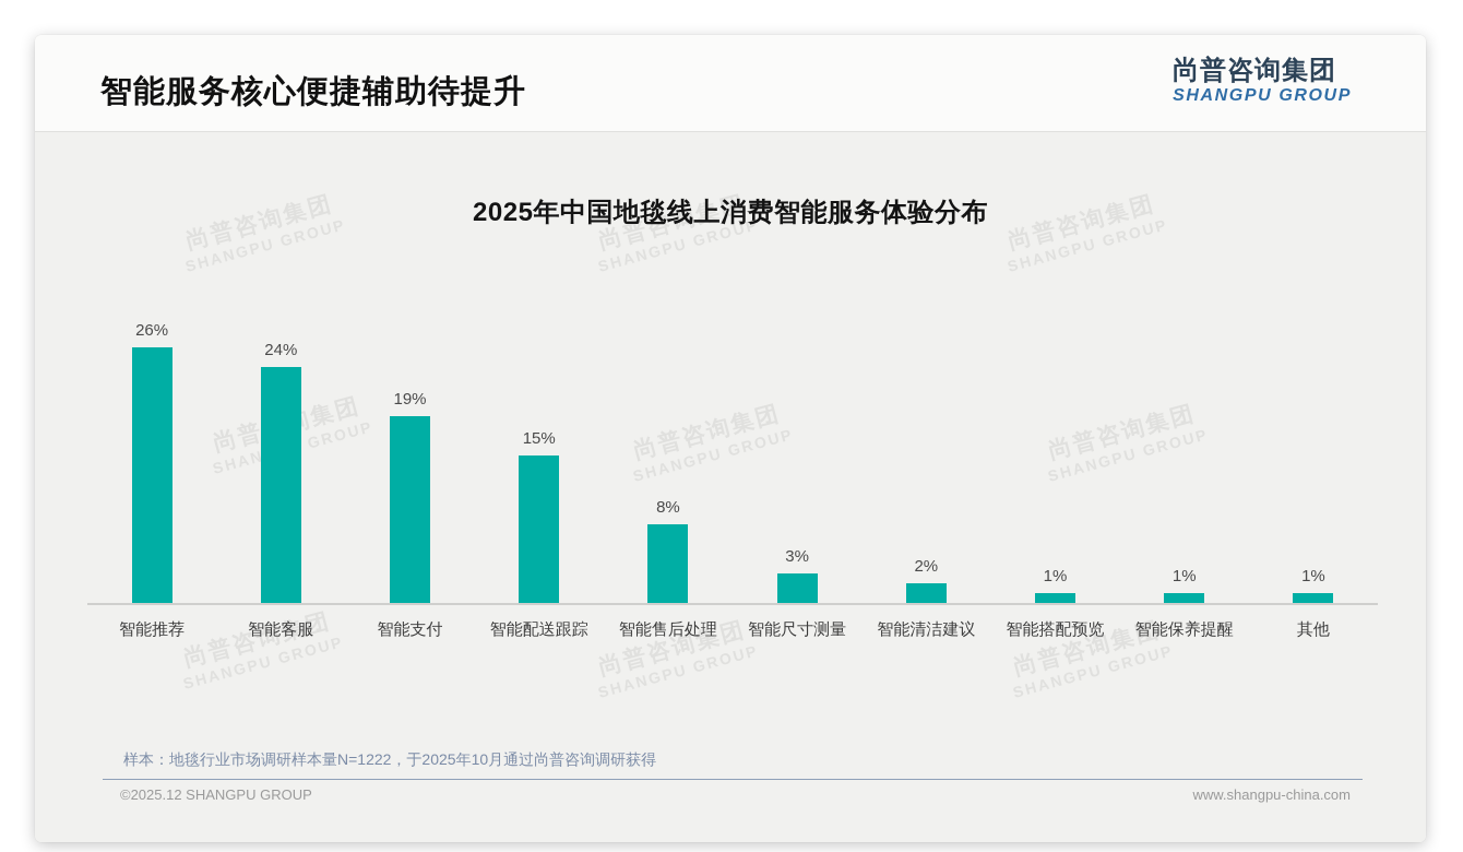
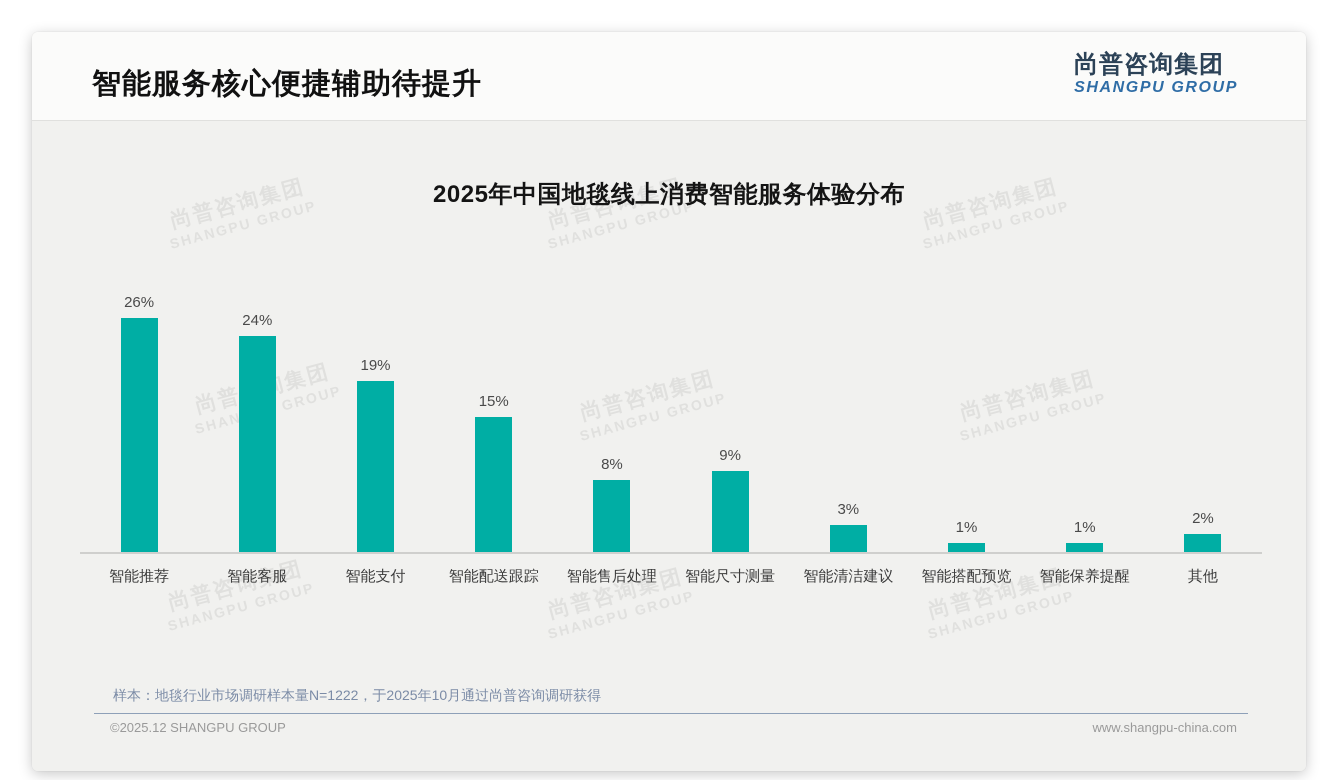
智能尺寸测量: 3% -> 9%
智能清洁建议: 2% -> 3%
其他: 1% -> 2%
